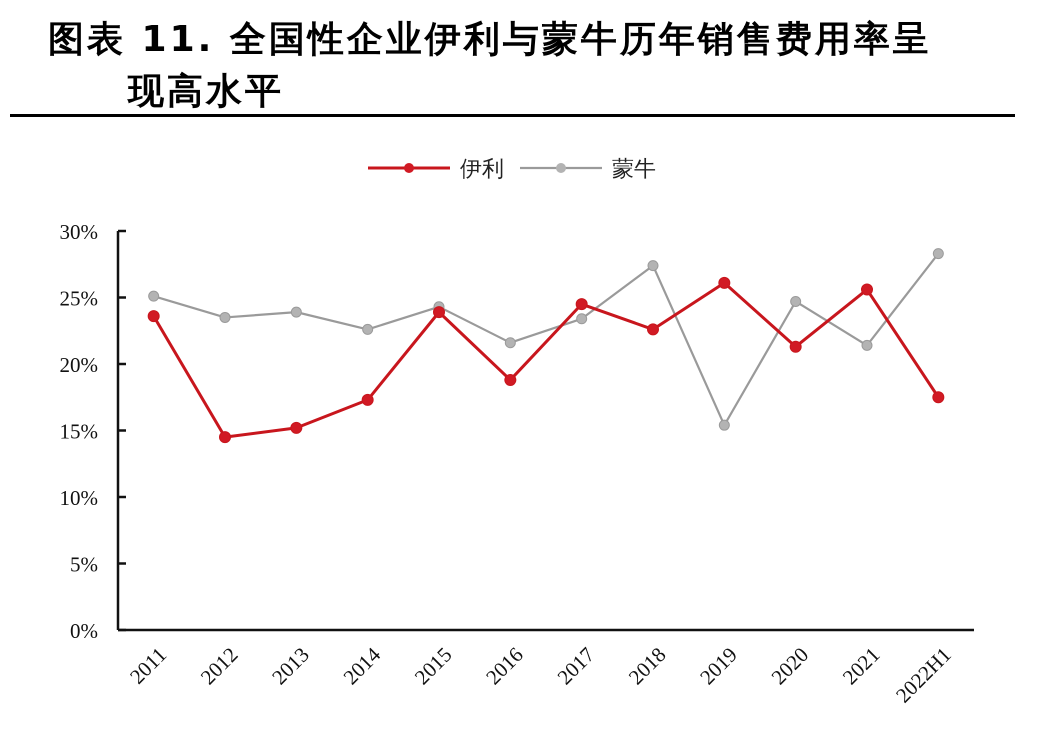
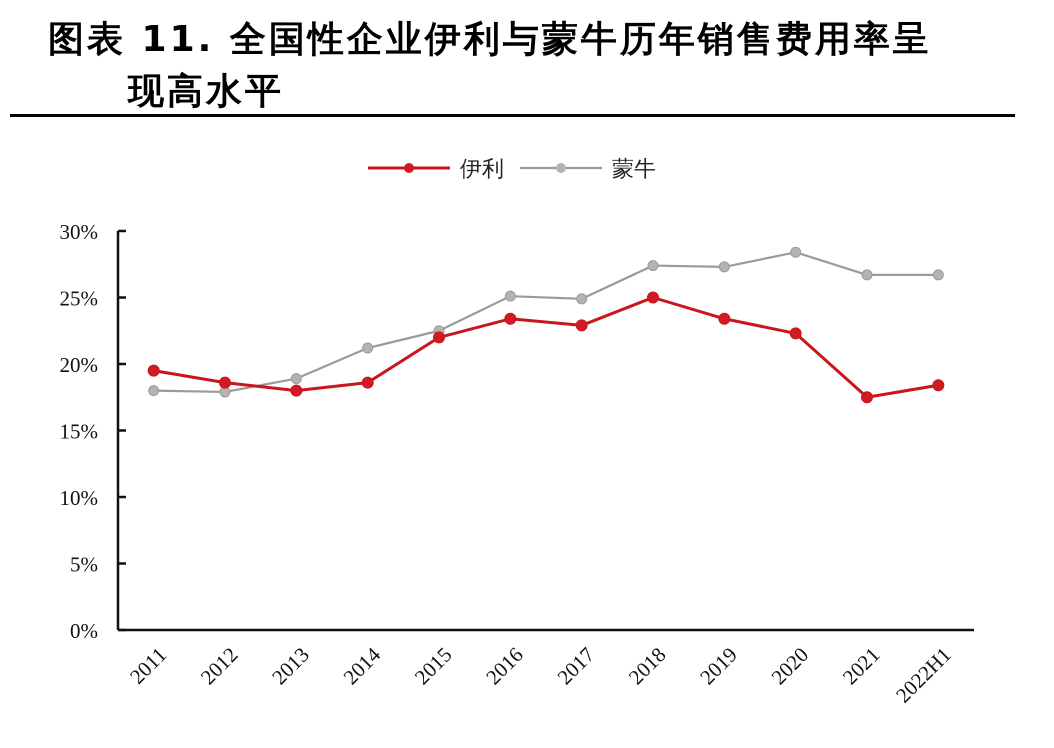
伊利/2011: 23.6% -> 19.5%
蒙牛/2011: 25.1% -> 18.0%
伊利/2012: 14.5% -> 18.6%
蒙牛/2012: 23.5% -> 17.9%
伊利/2013: 15.2% -> 18.0%
蒙牛/2013: 23.9% -> 18.9%
伊利/2014: 17.3% -> 18.6%
蒙牛/2014: 22.6% -> 21.2%
伊利/2015: 23.9% -> 22.0%
蒙牛/2015: 24.3% -> 22.5%
伊利/2016: 18.8% -> 23.4%
蒙牛/2016: 21.6% -> 25.1%
伊利/2017: 24.5% -> 22.9%
蒙牛/2017: 23.4% -> 24.9%
伊利/2018: 22.6% -> 25.0%
伊利/2019: 26.1% -> 23.4%
蒙牛/2019: 15.4% -> 27.3%
伊利/2020: 21.3% -> 22.3%
蒙牛/2020: 24.7% -> 28.4%
伊利/2021: 25.6% -> 17.5%
蒙牛/2021: 21.4% -> 26.7%
伊利/2022H1: 17.5% -> 18.4%
蒙牛/2022H1: 28.3% -> 26.7%
